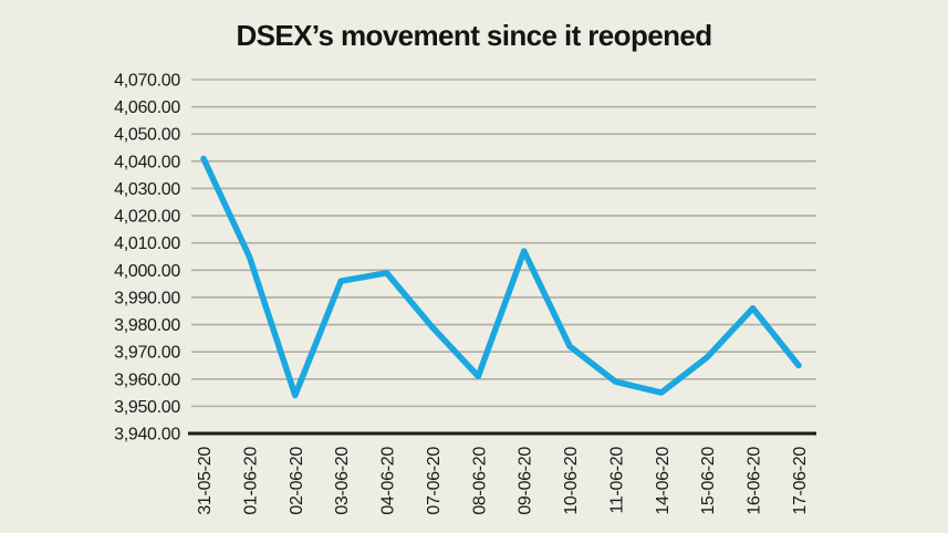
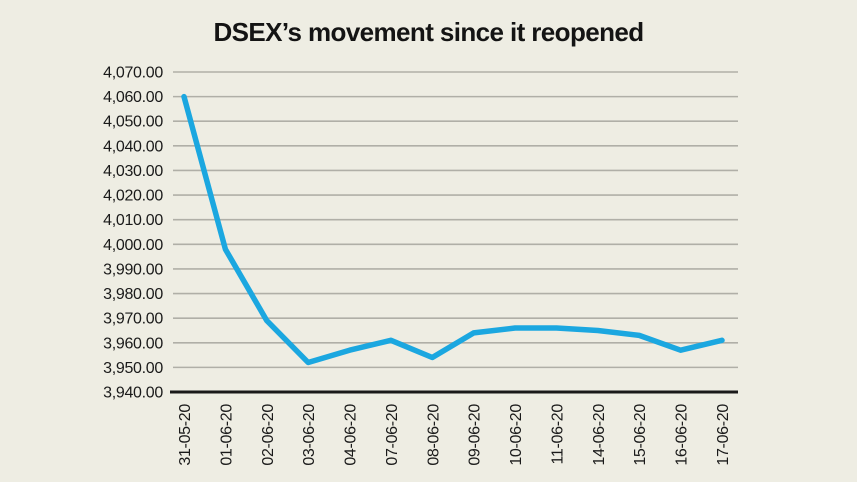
31-05-20: 4041 -> 4060
01-06-20: 4005 -> 3998
02-06-20: 3954 -> 3969
03-06-20: 3996 -> 3952
04-06-20: 3999 -> 3957
07-06-20: 3979 -> 3961
08-06-20: 3961 -> 3954
09-06-20: 4007 -> 3964
10-06-20: 3972 -> 3966
11-06-20: 3959 -> 3966
14-06-20: 3955 -> 3965
15-06-20: 3968 -> 3963
16-06-20: 3986 -> 3957
17-06-20: 3965 -> 3961
